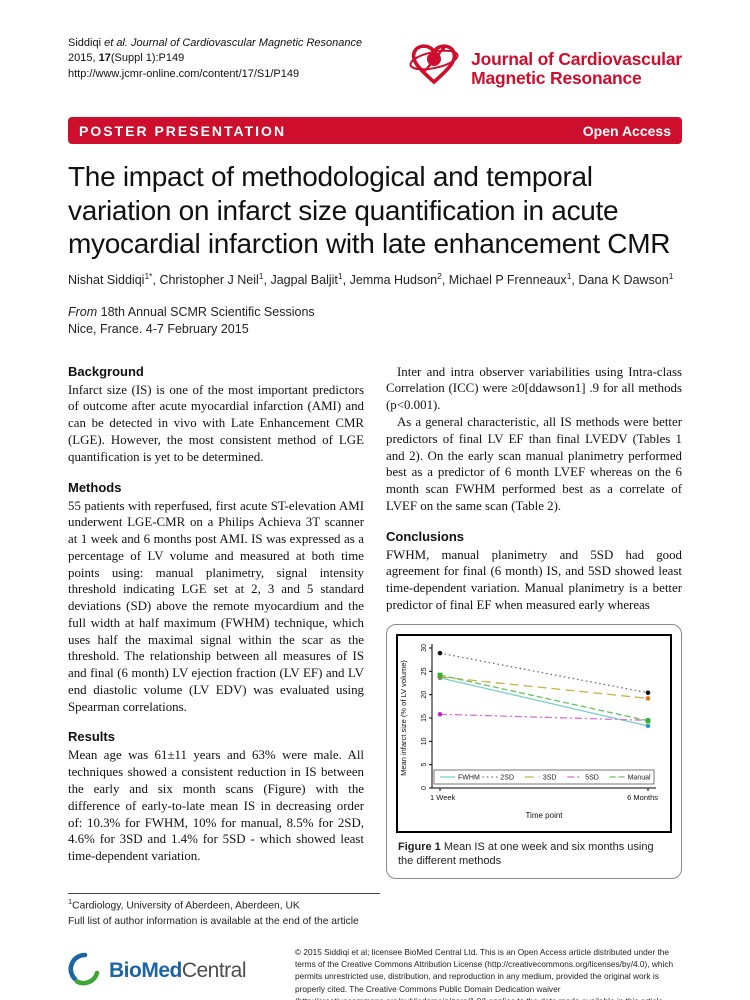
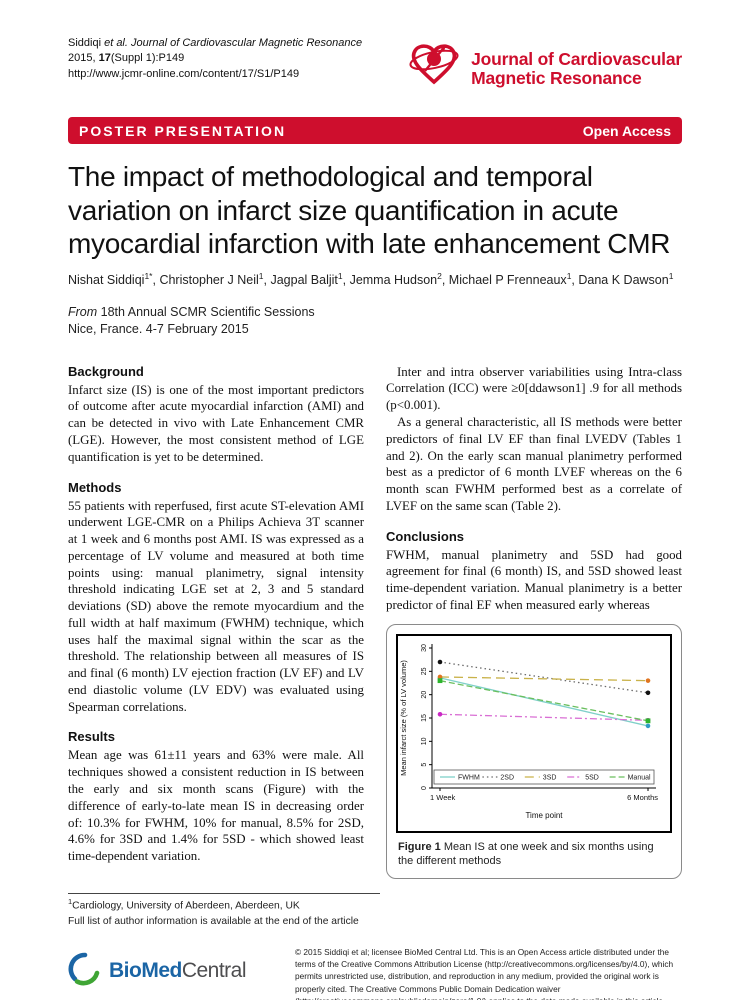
2SD/1 Week: 29 -> 27
Manual/1 Week: 24 -> 23
3SD/6 Months: 19 -> 23
